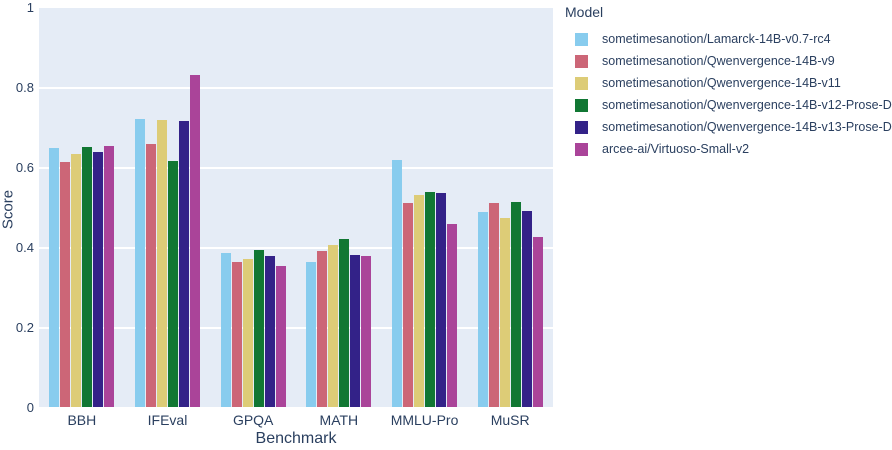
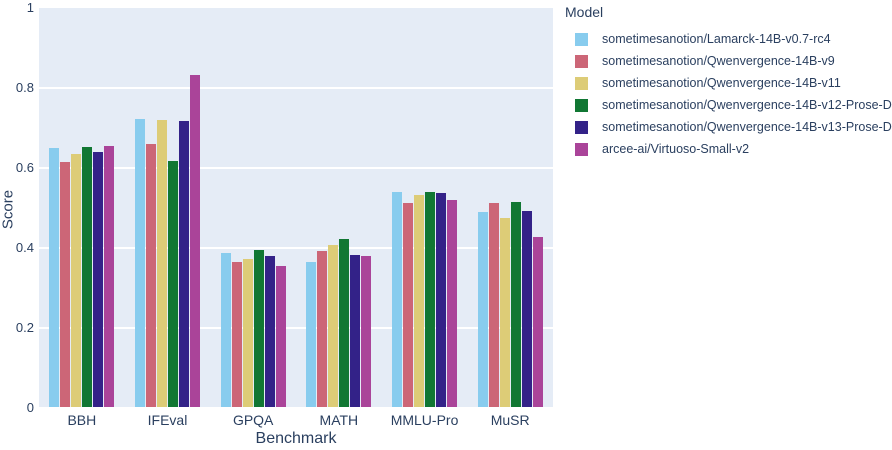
sometimesanotion/Lamarck-14B-v0.7-rc4/MMLU-Pro: 0.62 -> 0.54
arcee-ai/Virtuoso-Small-v2/MMLU-Pro: 0.46 -> 0.52
